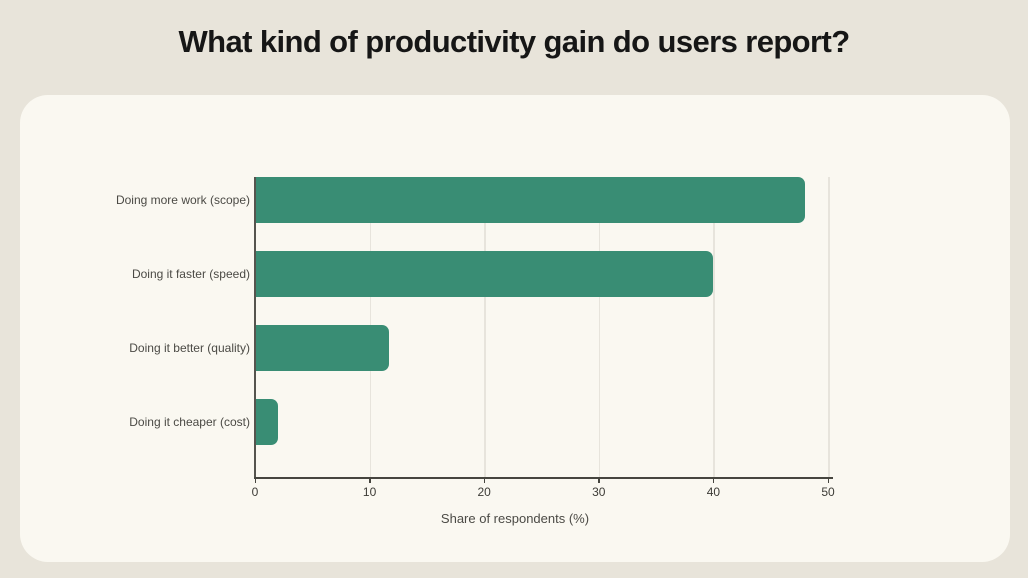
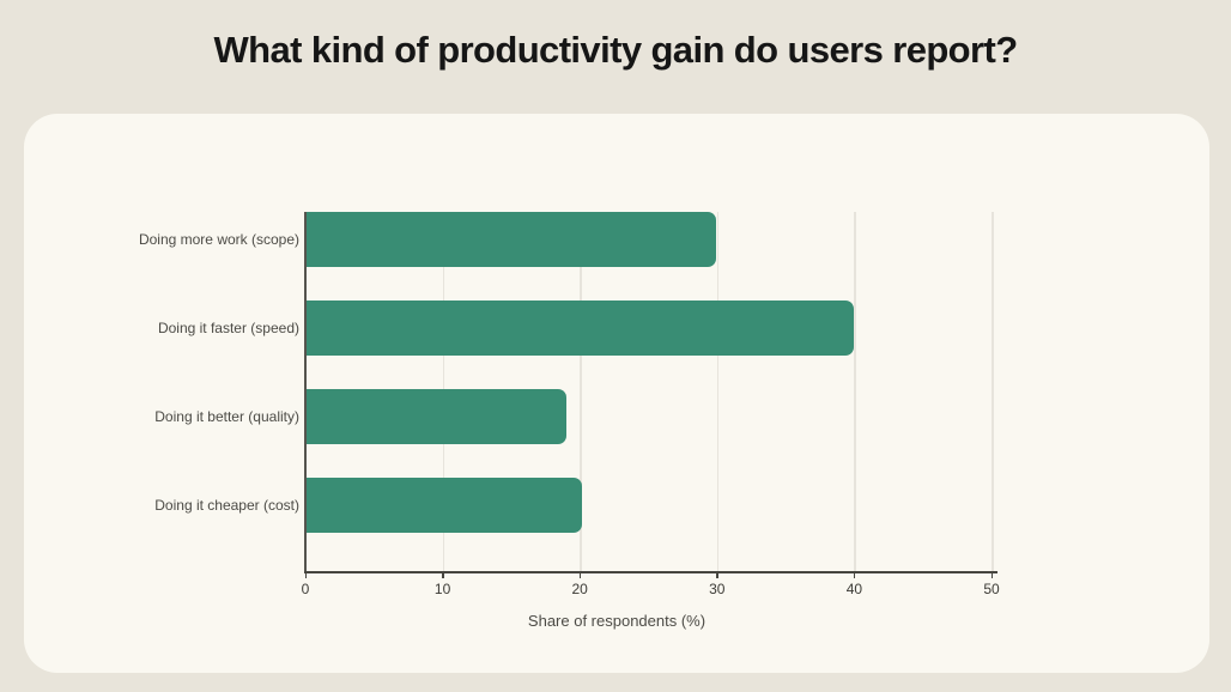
Doing more work (scope): 48.0 -> 29.9
Doing it better (quality): 11.7 -> 19.0
Doing it cheaper (cost): 2.0 -> 20.2
